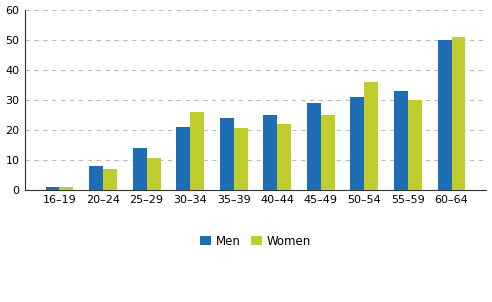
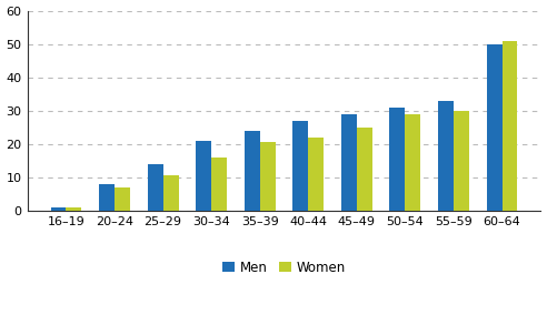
Women/30–34: 26.0 -> 16.0
Men/40–44: 25 -> 27
Women/50–54: 36.0 -> 29.0
